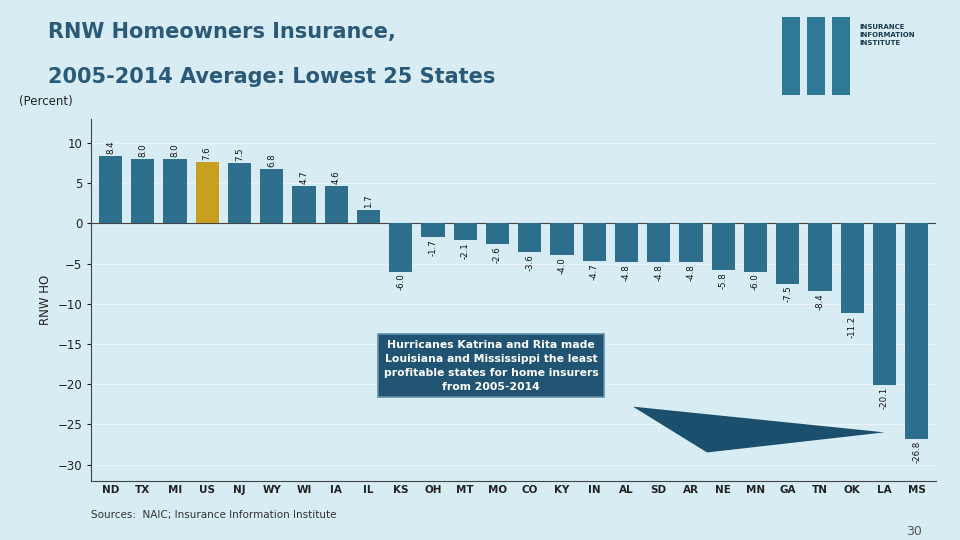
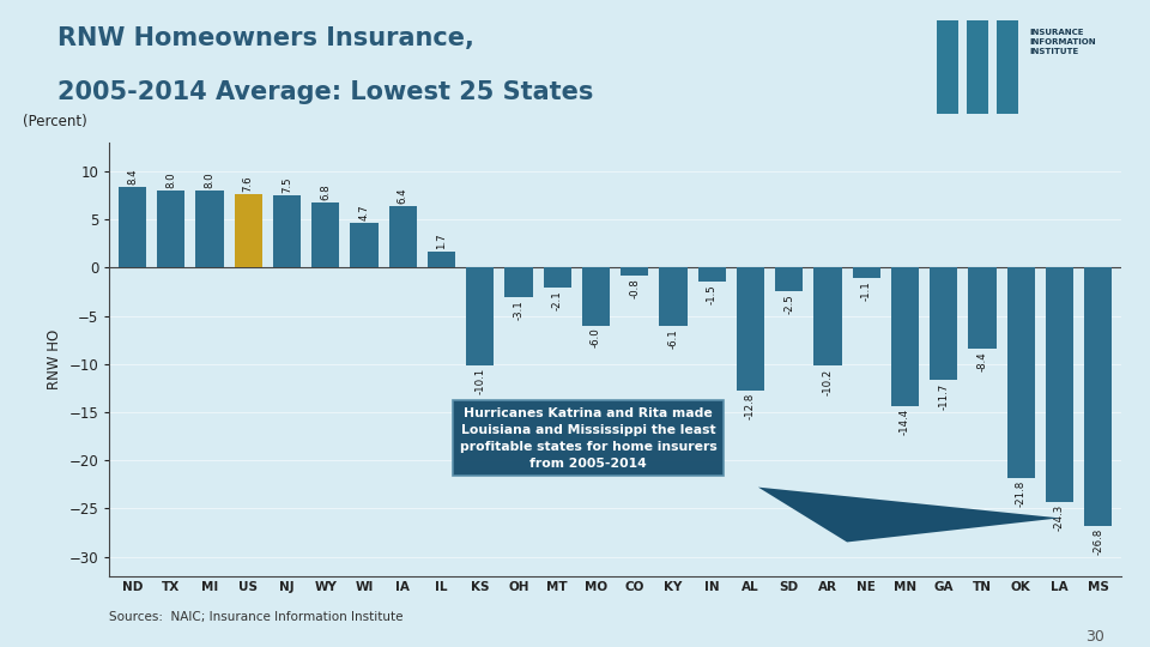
IA: 4.6 -> 6.4
KS: -6.0 -> -10.1
OH: -1.7 -> -3.1
MO: -2.6 -> -6.0
CO: -3.6 -> -0.8
KY: -4.0 -> -6.1
IN: -4.7 -> -1.5
AL: -4.8 -> -12.8
SD: -4.8 -> -2.5
AR: -4.8 -> -10.2
NE: -5.8 -> -1.1
MN: -6.0 -> -14.4
GA: -7.5 -> -11.7
OK: -11.2 -> -21.8
LA: -20.1 -> -24.3
